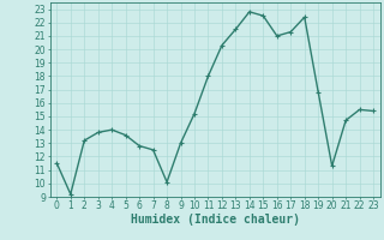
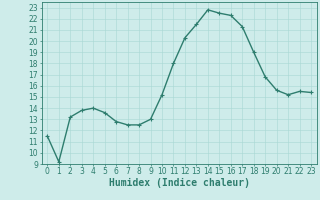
8: 10.1 -> 12.5
16: 21.0 -> 22.3
18: 22.4 -> 19.0
20: 11.3 -> 15.6
21: 14.7 -> 15.2
